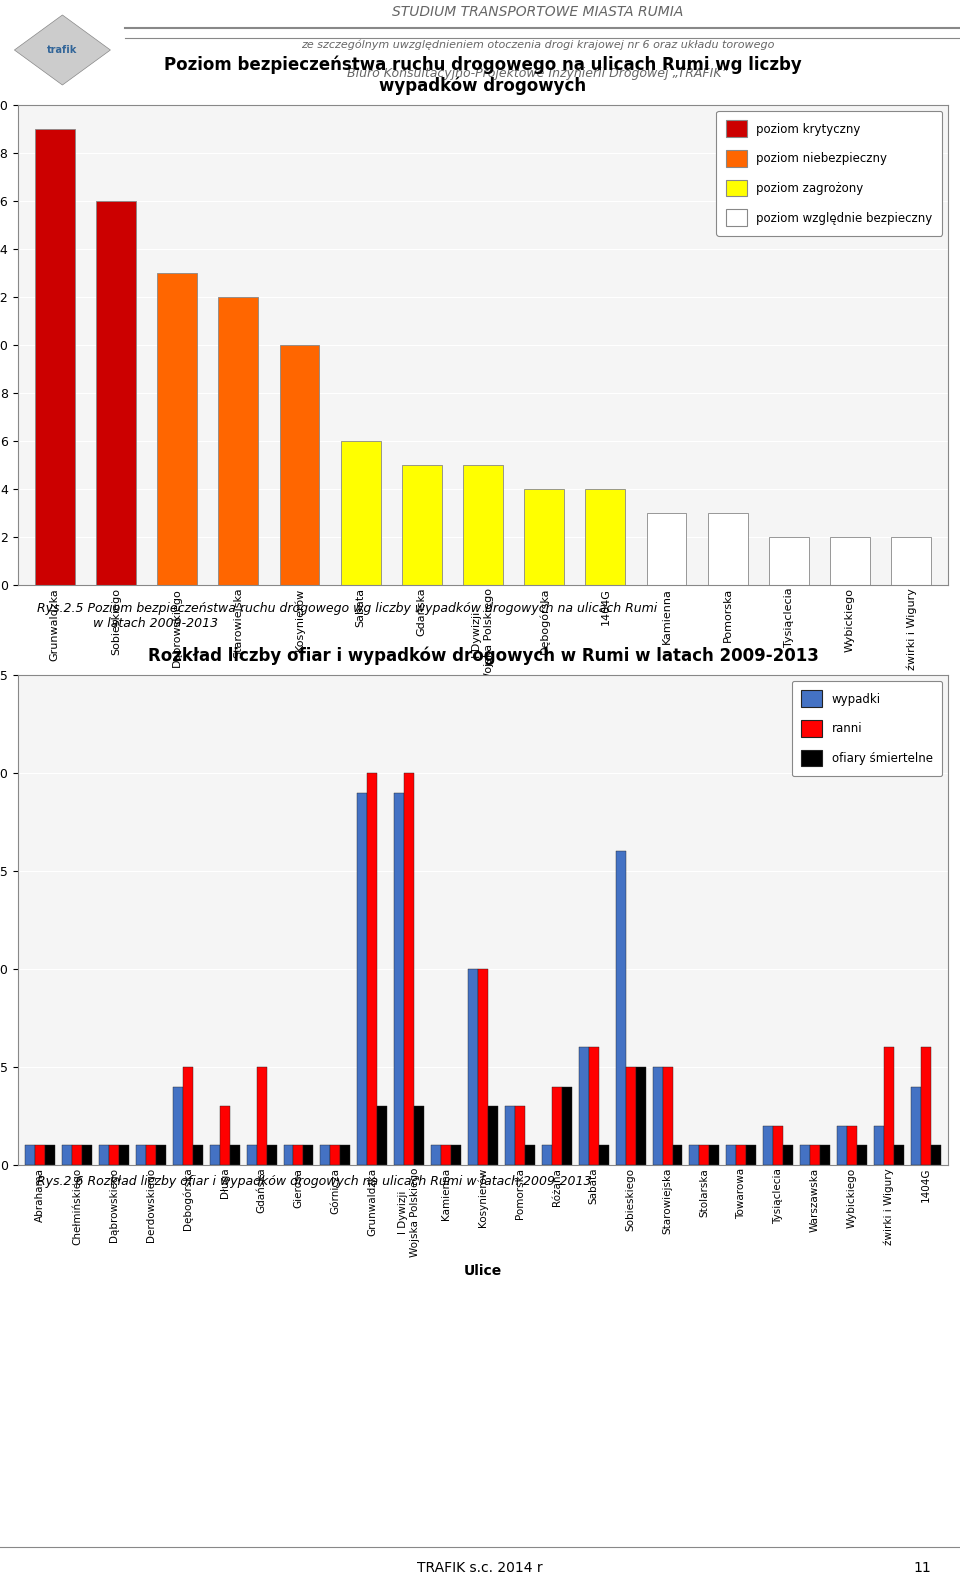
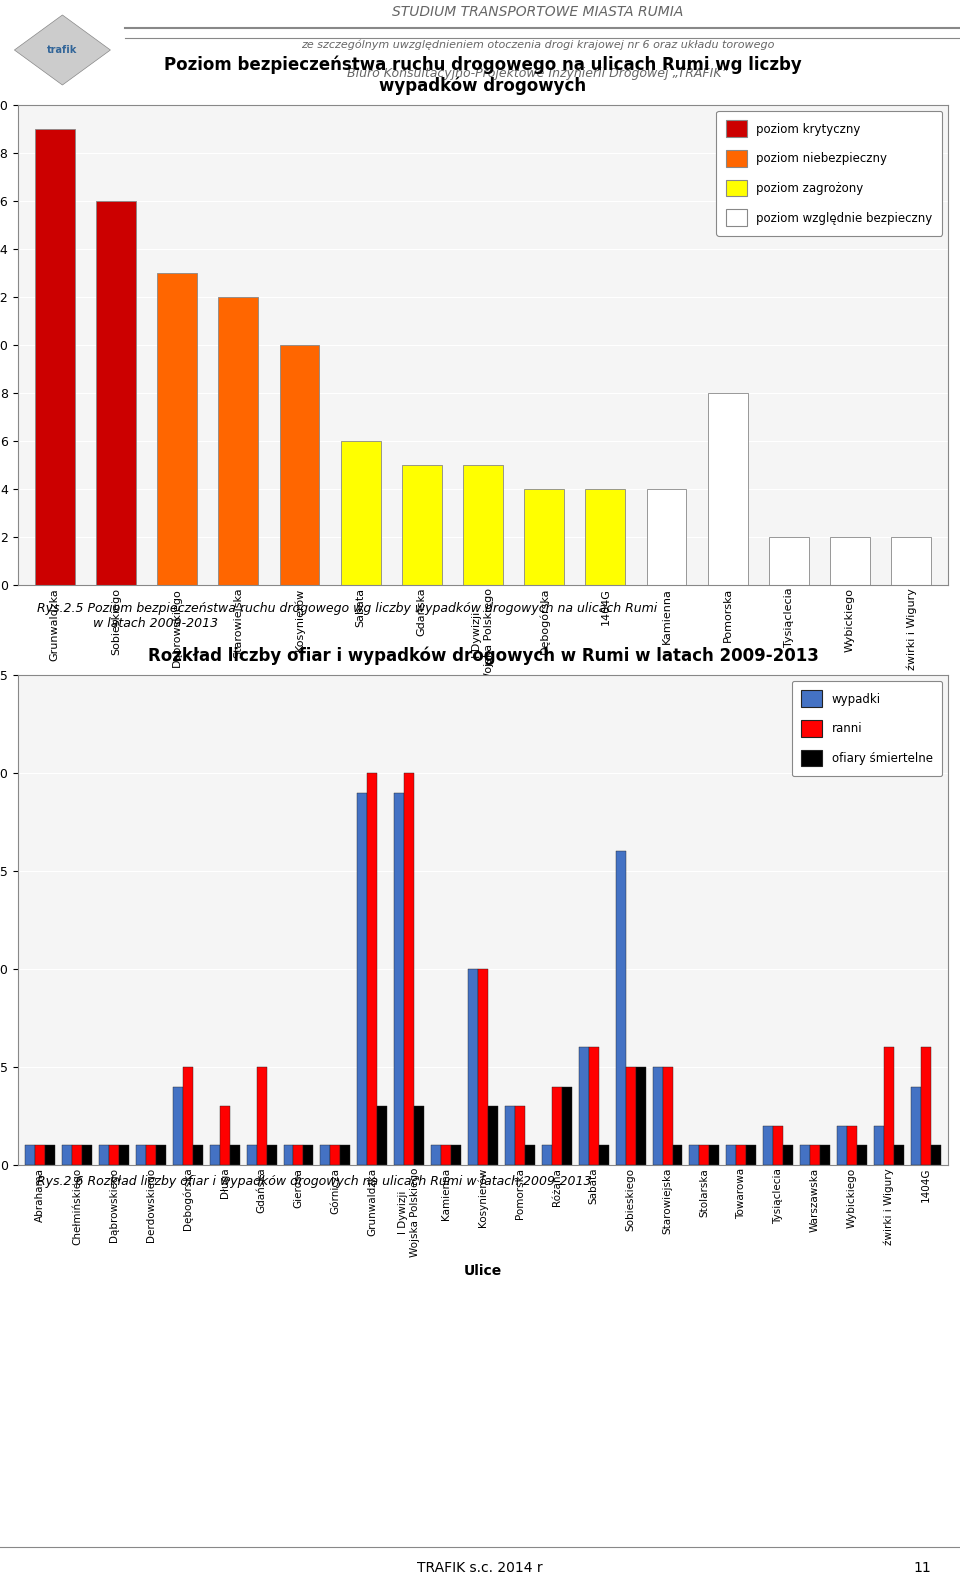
Kamienna: 3 -> 4
Pomorska: 3 -> 8
